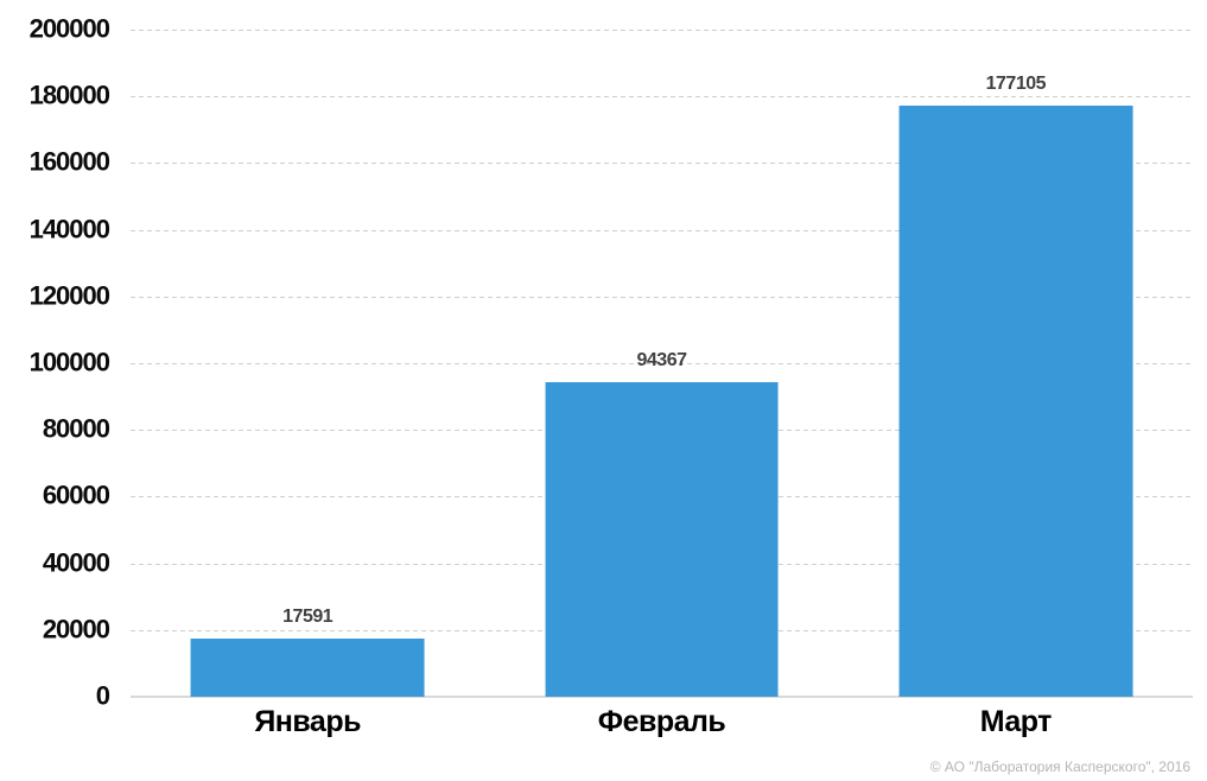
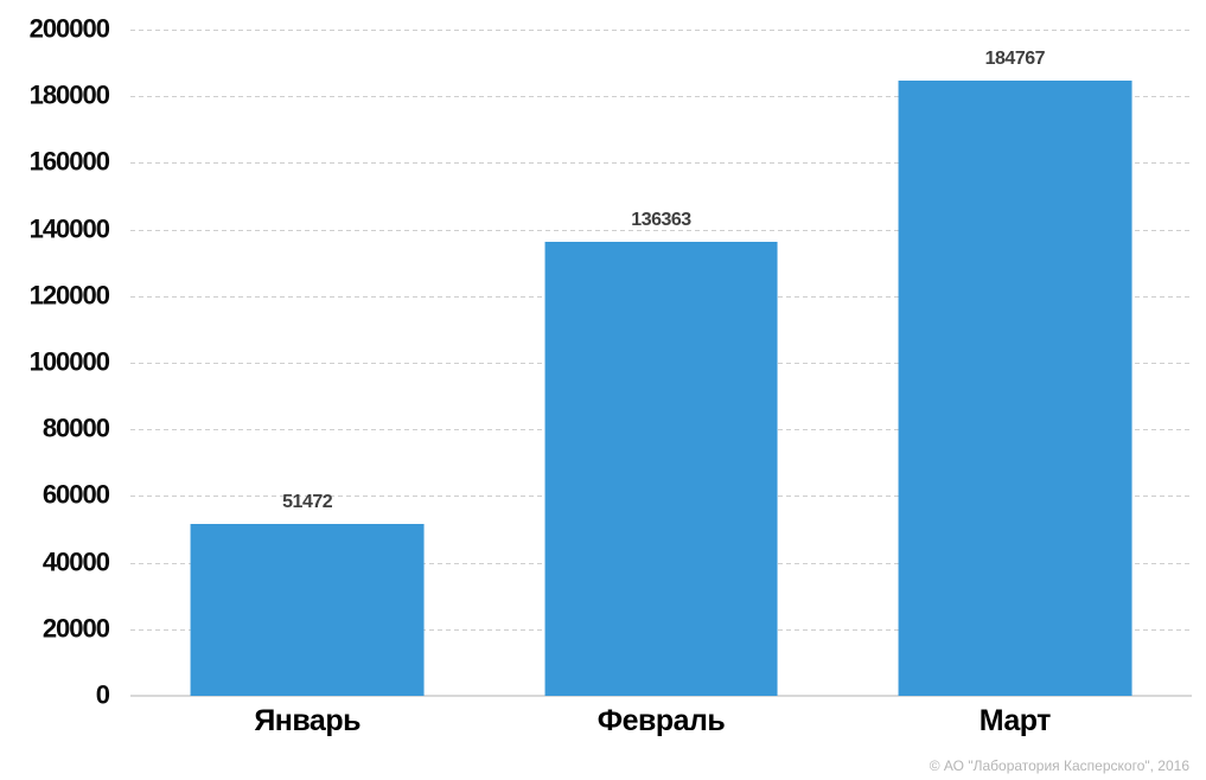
Январь: 17591 -> 51472
Февраль: 94367 -> 136363
Март: 177105 -> 184767
